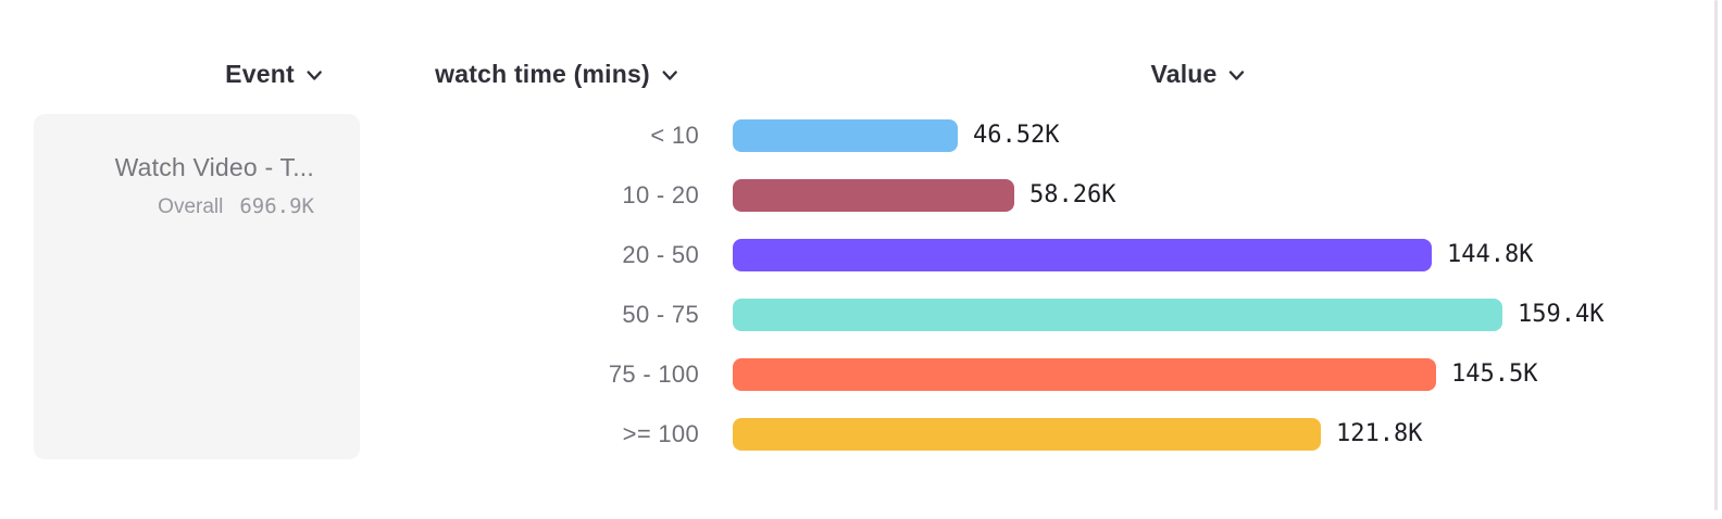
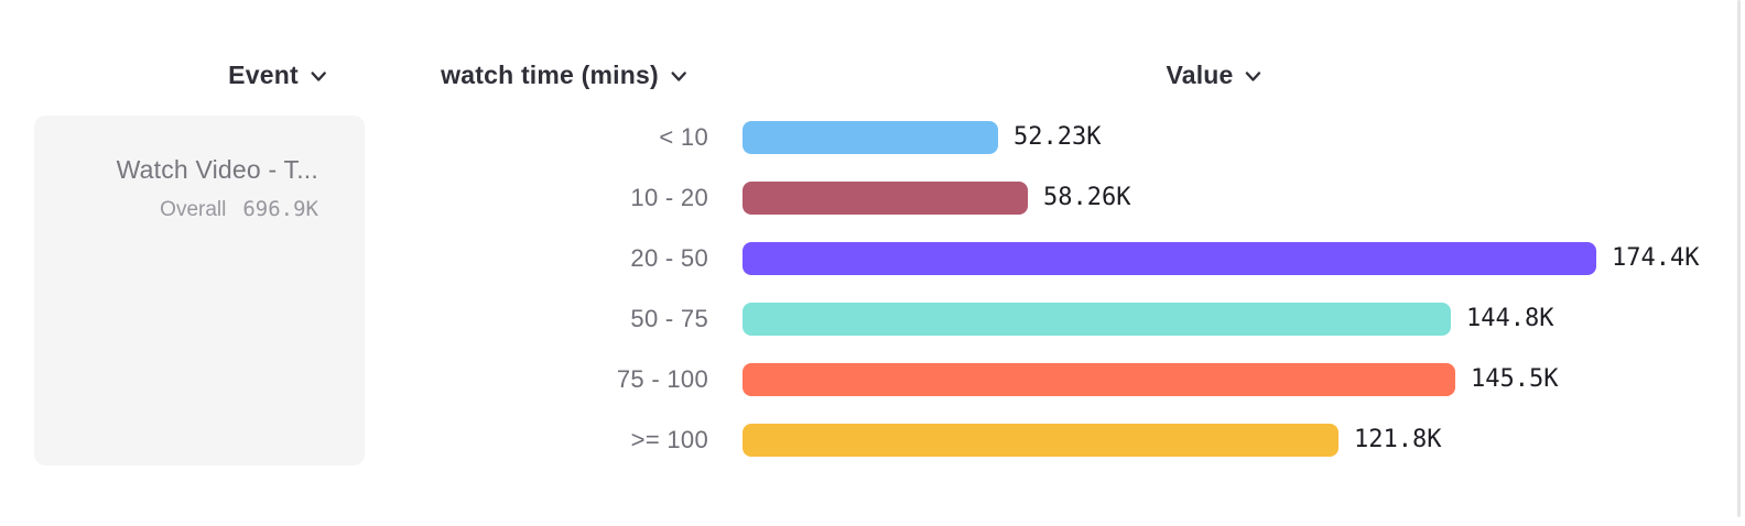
< 10: 46.52K -> 52.23K
20 - 50: 144.8K -> 174.4K
50 - 75: 159.4K -> 144.8K
